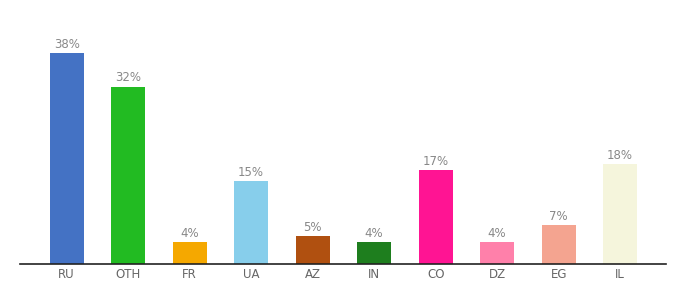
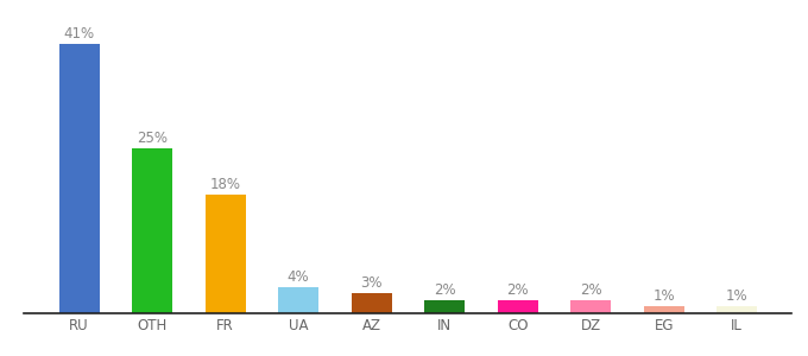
RU: 38% -> 41%
OTH: 32% -> 25%
FR: 4% -> 18%
UA: 15% -> 4%
AZ: 5% -> 3%
IN: 4% -> 2%
CO: 17% -> 2%
DZ: 4% -> 2%
EG: 7% -> 1%
IL: 18% -> 1%
